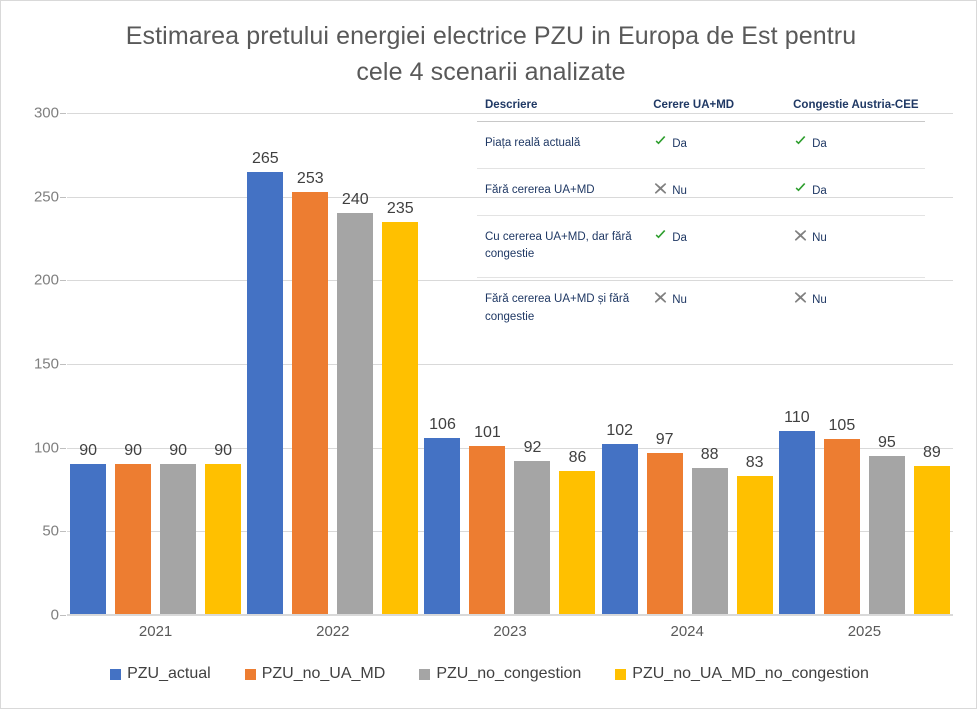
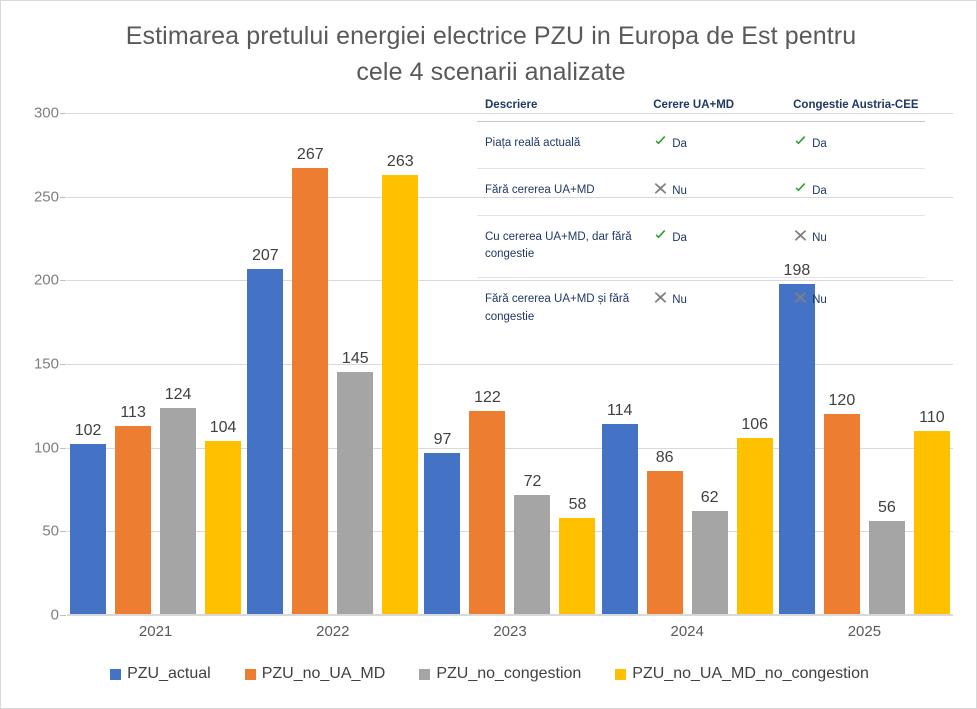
PZU_actual/2021: 90 -> 102
PZU_no_UA_MD/2021: 90 -> 113
PZU_no_congestion/2021: 90 -> 124
PZU_no_UA_MD_no_congestion/2021: 90 -> 104
PZU_actual/2022: 265 -> 207
PZU_no_UA_MD/2022: 253 -> 267
PZU_no_congestion/2022: 240 -> 145
PZU_no_UA_MD_no_congestion/2022: 235 -> 263
PZU_actual/2023: 106 -> 97
PZU_no_UA_MD/2023: 101 -> 122
PZU_no_congestion/2023: 92 -> 72
PZU_no_UA_MD_no_congestion/2023: 86 -> 58
PZU_actual/2024: 102 -> 114
PZU_no_UA_MD/2024: 97 -> 86
PZU_no_congestion/2024: 88 -> 62
PZU_no_UA_MD_no_congestion/2024: 83 -> 106
PZU_actual/2025: 110 -> 198
PZU_no_UA_MD/2025: 105 -> 120
PZU_no_congestion/2025: 95 -> 56
PZU_no_UA_MD_no_congestion/2025: 89 -> 110
